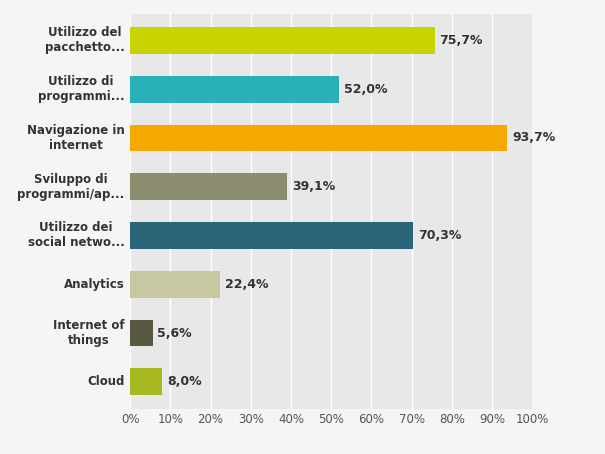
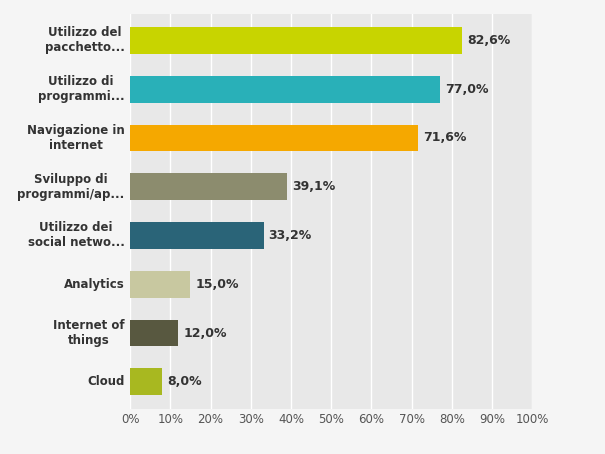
Utilizzo del pacchetto...: 75,7% -> 82,6%
Utilizzo di programmi...: 52,0% -> 77,0%
Navigazione in internet: 93,7% -> 71,6%
Utilizzo dei social netwo...: 70,3% -> 33,2%
Analytics: 22,4% -> 15,0%
Internet of things: 5,6% -> 12,0%
